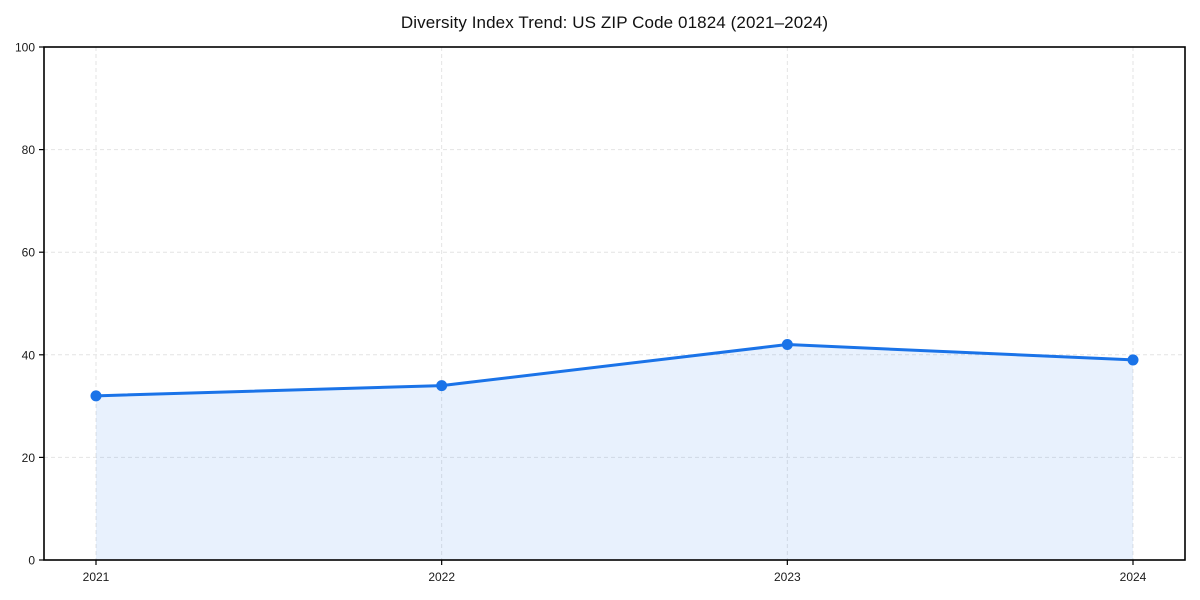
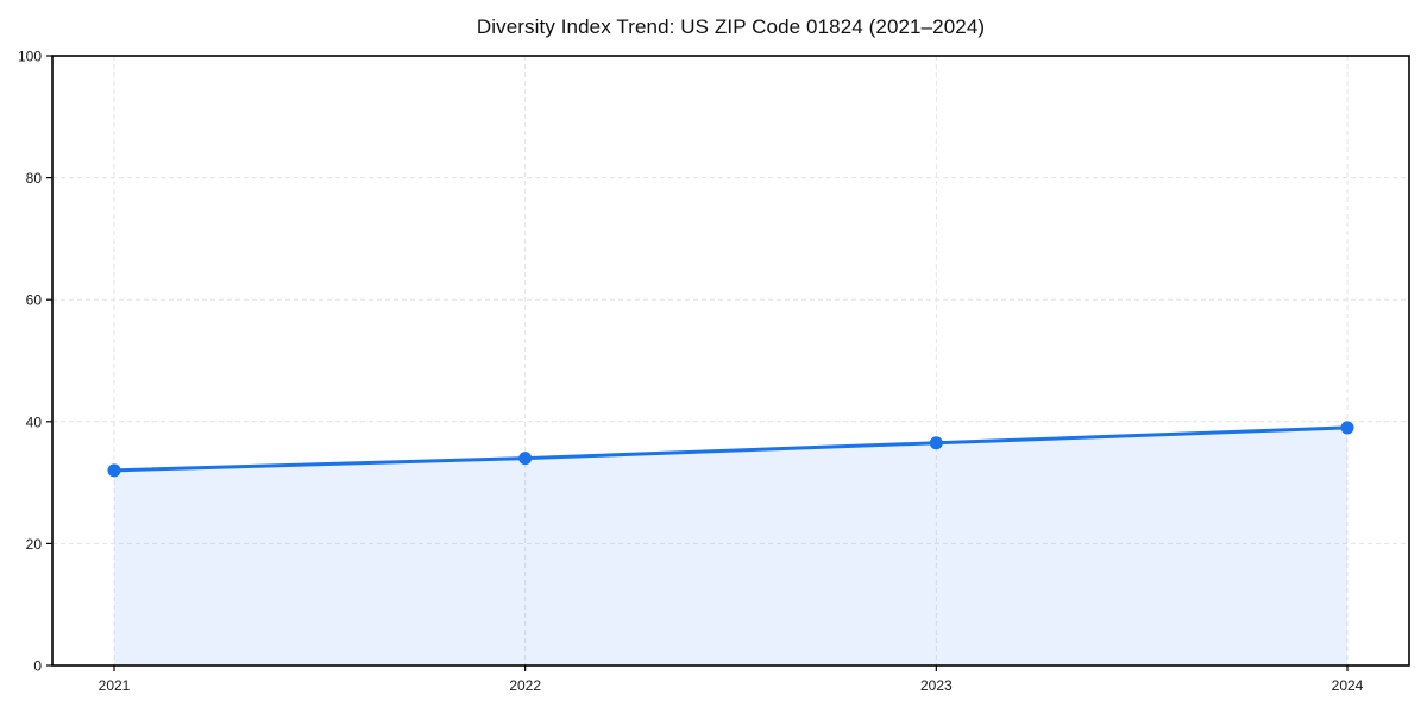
2023: 42 -> 36
